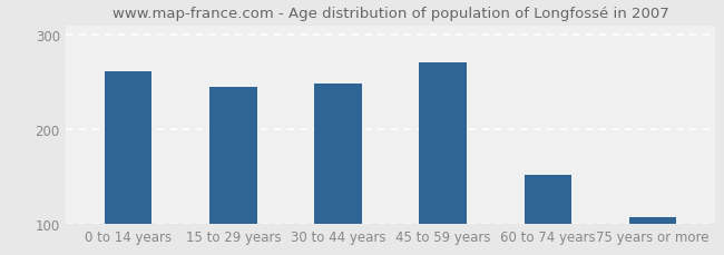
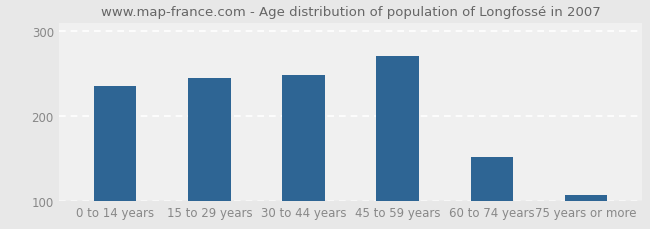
0 to 14 years: 261 -> 236
